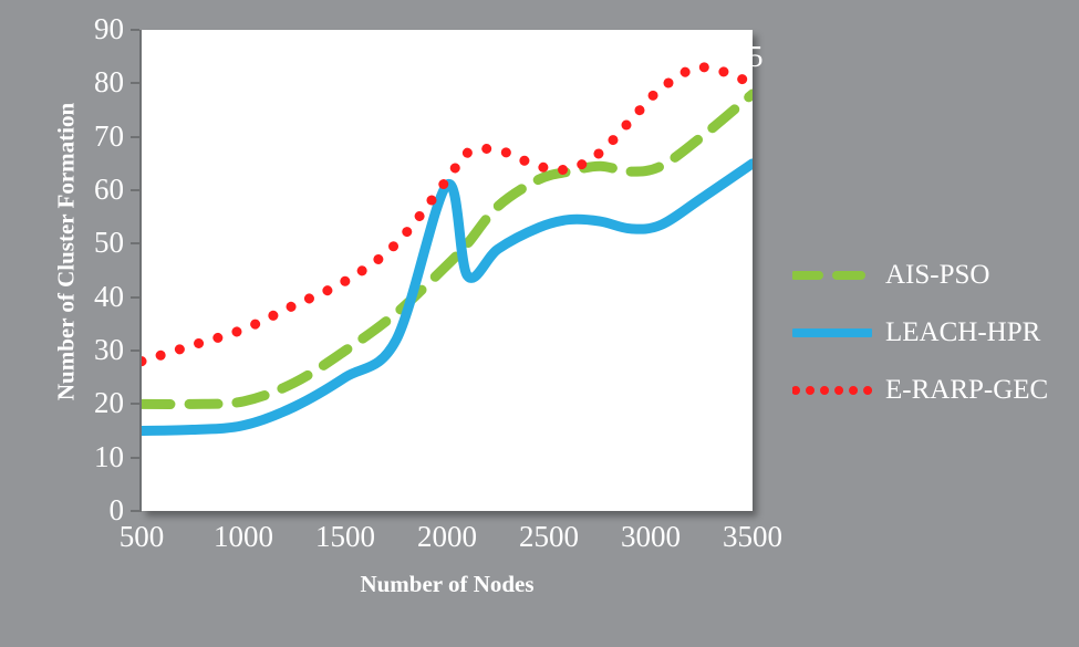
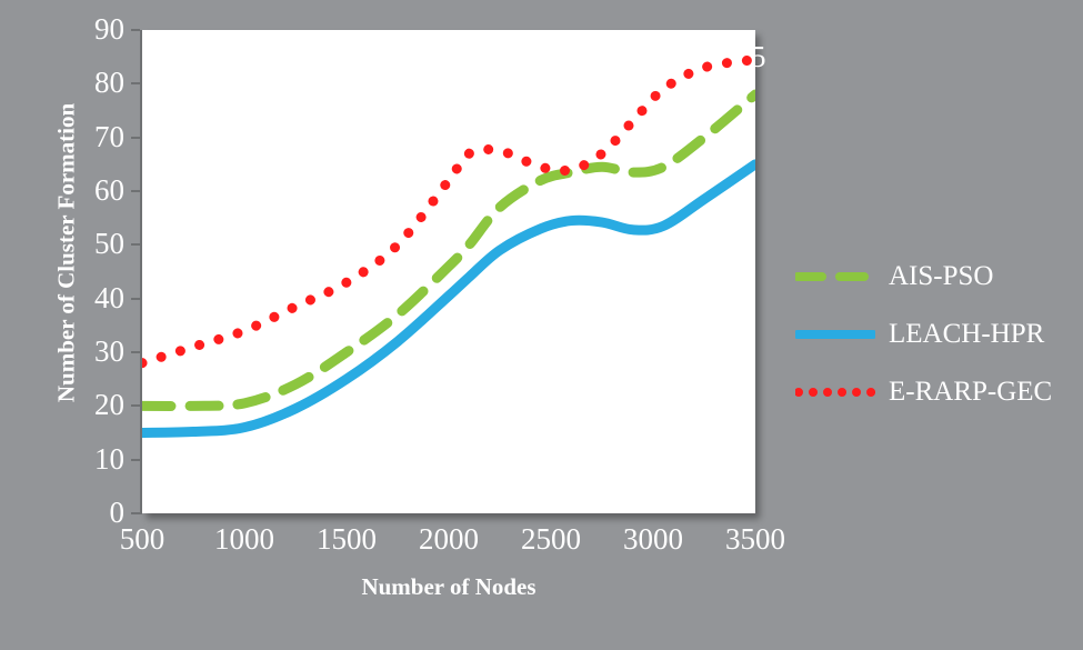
LEACH-HPR/2000: 61 -> 40
E-RARP-GEC/3500: 80 -> 84
